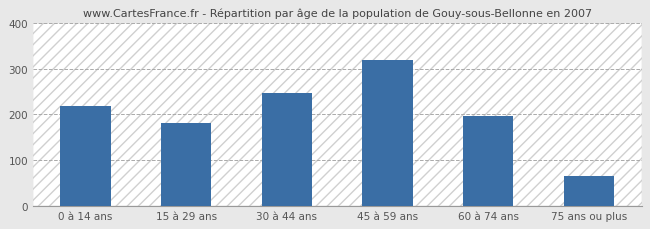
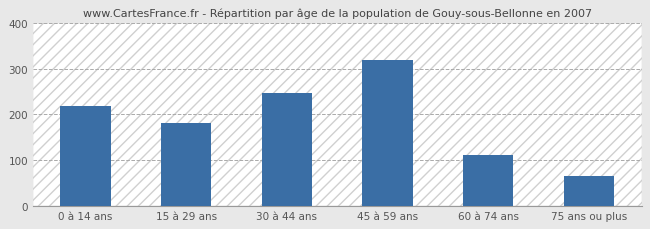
60 à 74 ans: 196 -> 110
